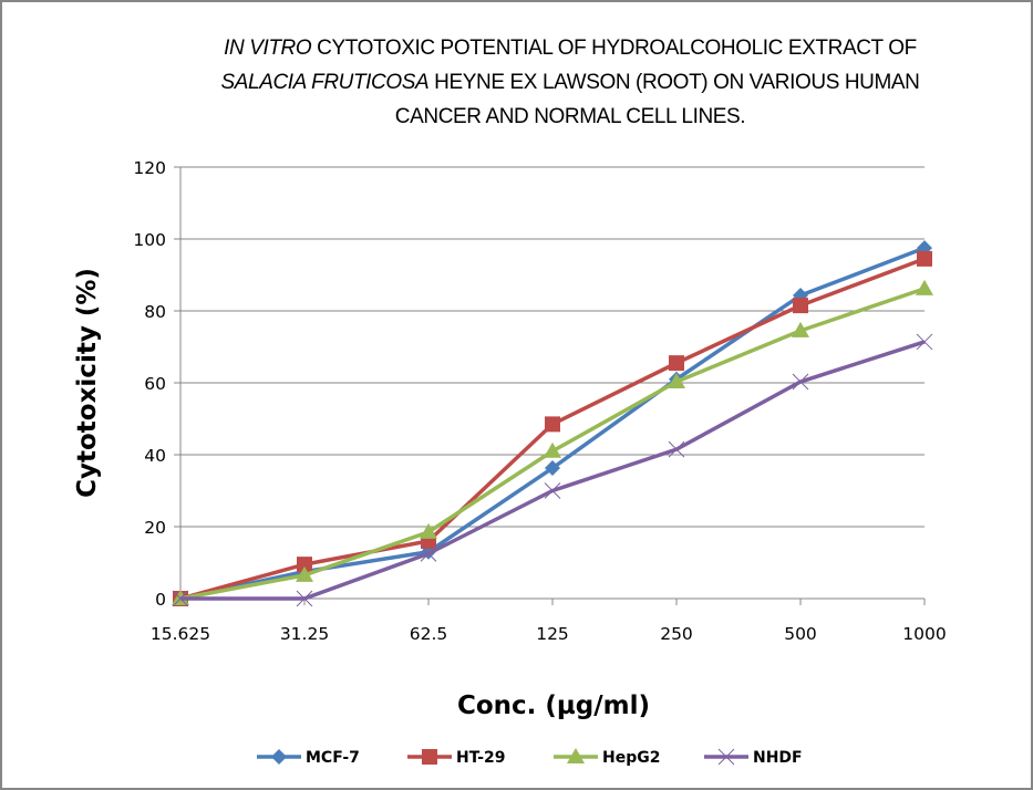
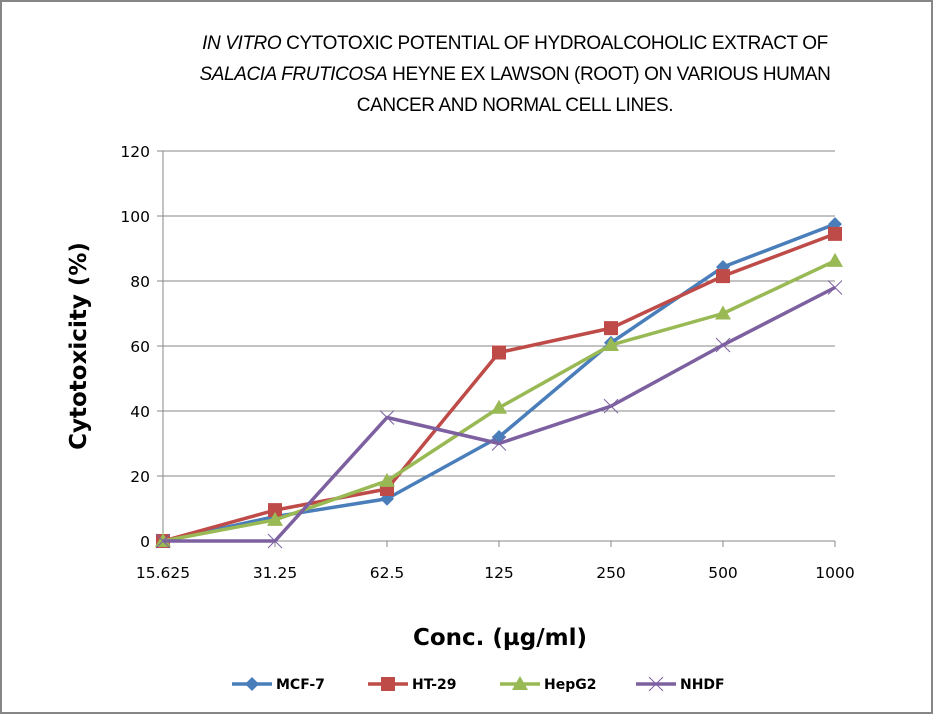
NHDF/62.5: 12 -> 38
MCF-7/125: 36 -> 32
HT-29/125: 48 -> 58
HepG2/500: 74 -> 70
NHDF/1000: 71 -> 78
